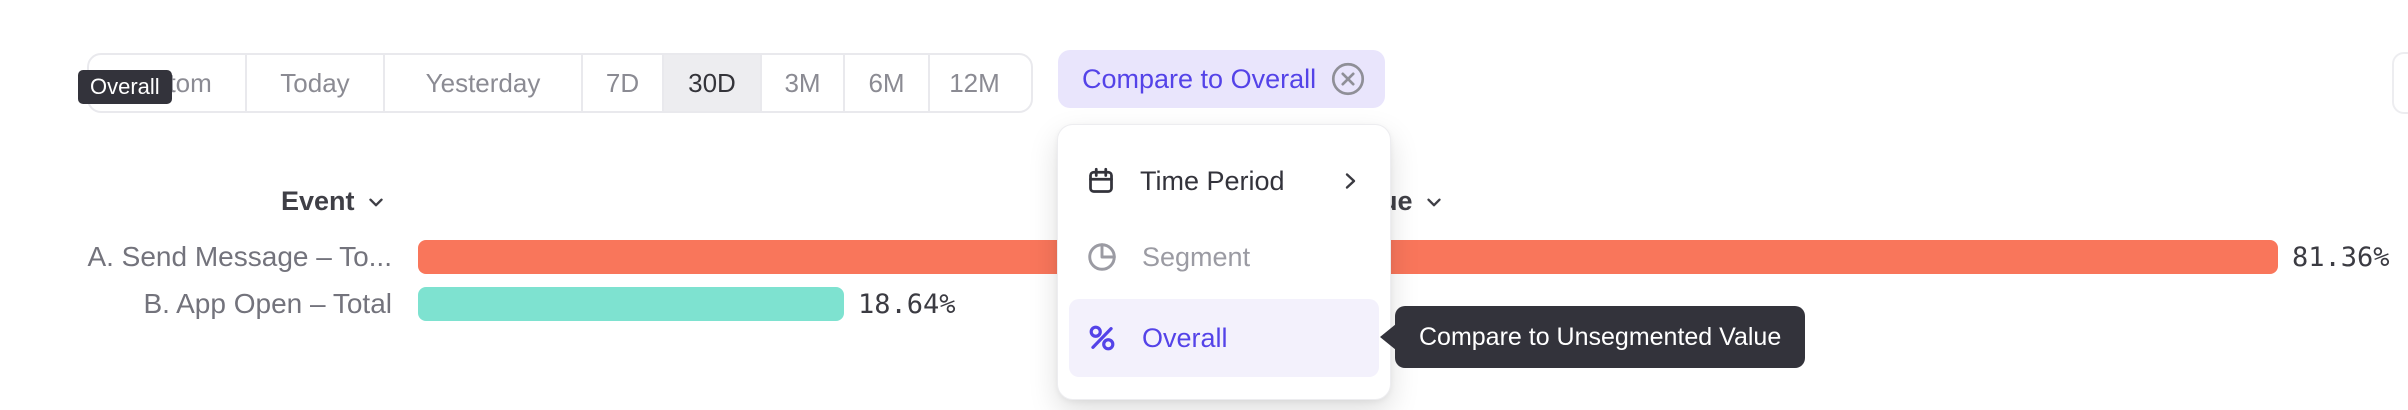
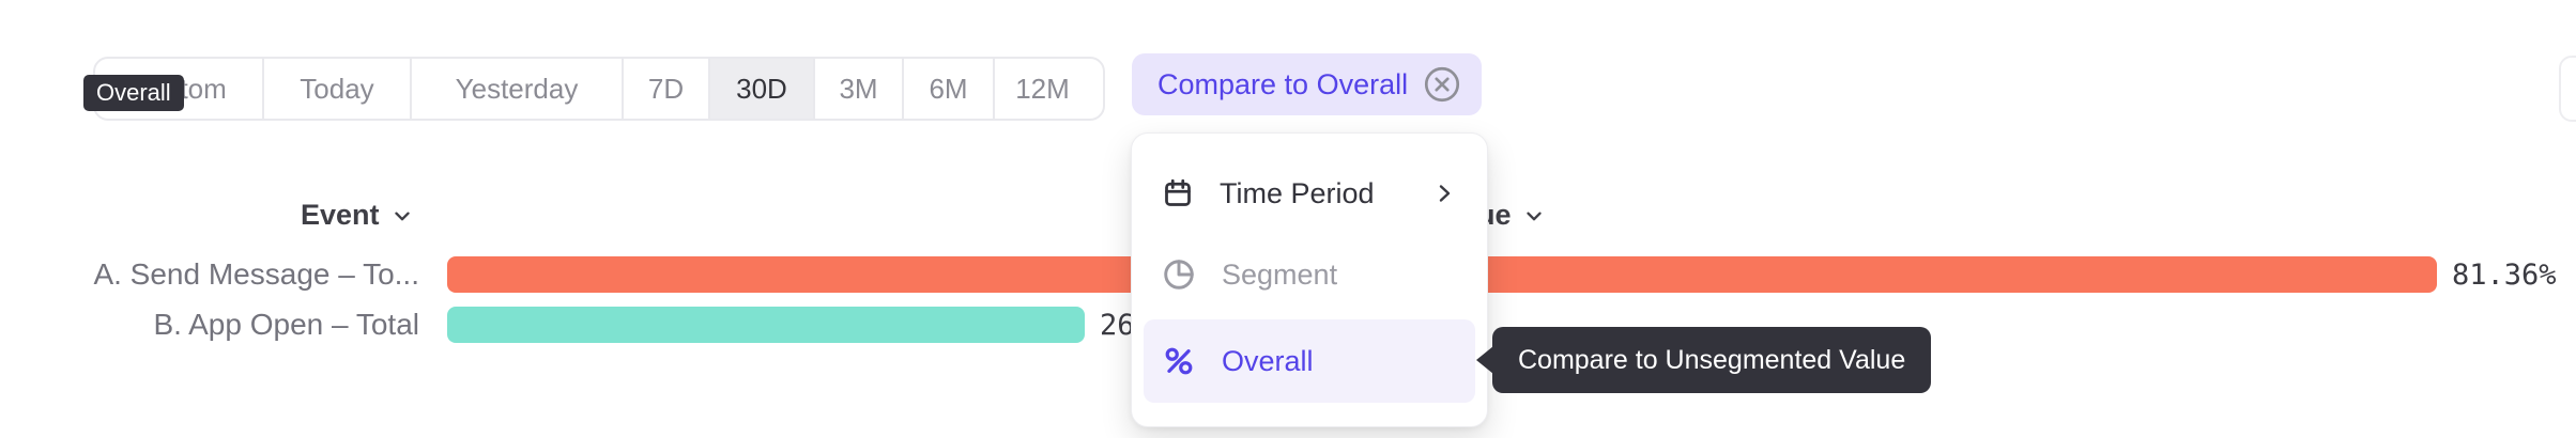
B. App Open – Total: 18.64% -> 26.09%
